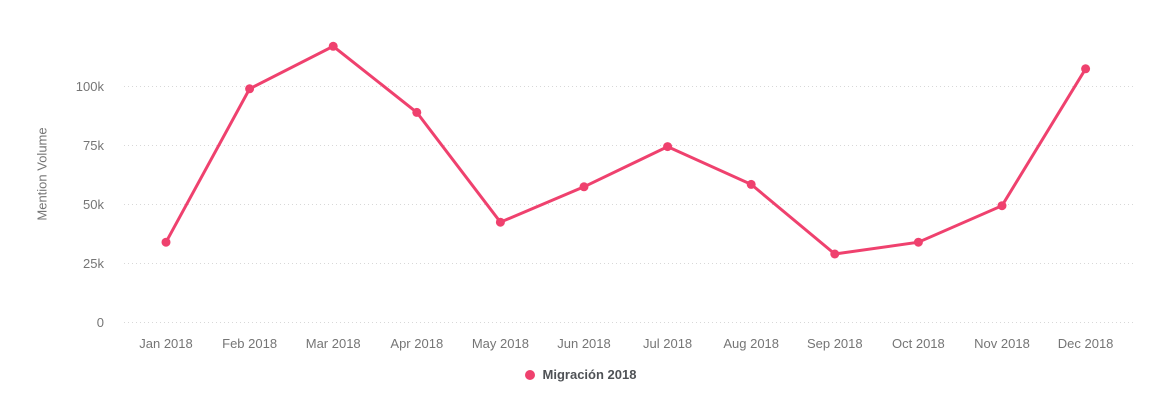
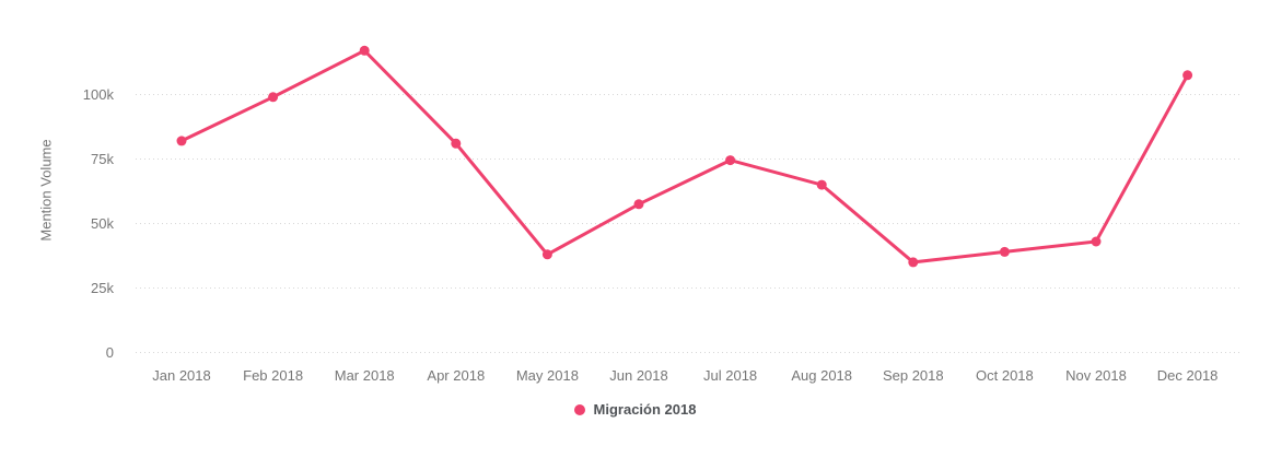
Jan 2018: 34k -> 82k
Apr 2018: 89k -> 81k
May 2018: 42k -> 38k
Aug 2018: 58k -> 65k
Sep 2018: 29k -> 35k
Oct 2018: 34k -> 39k
Nov 2018: 50k -> 43k
